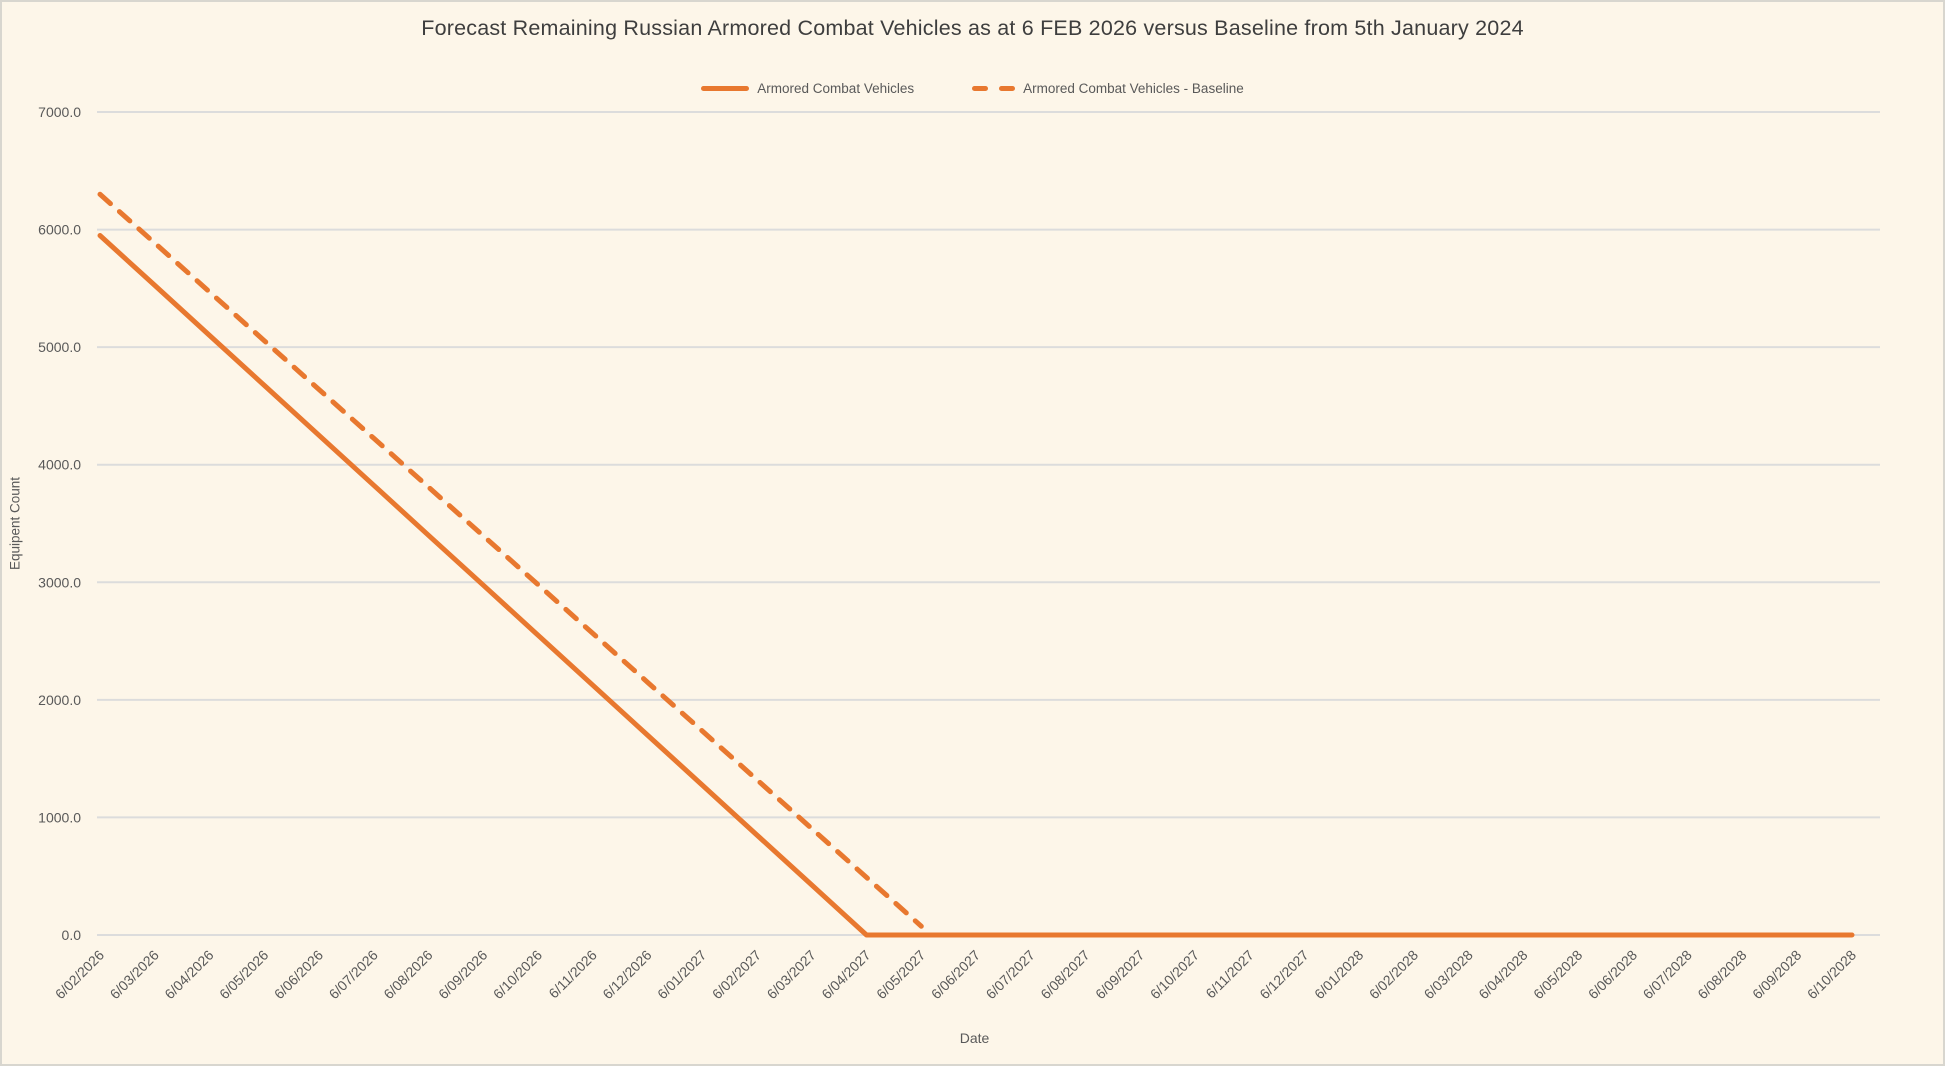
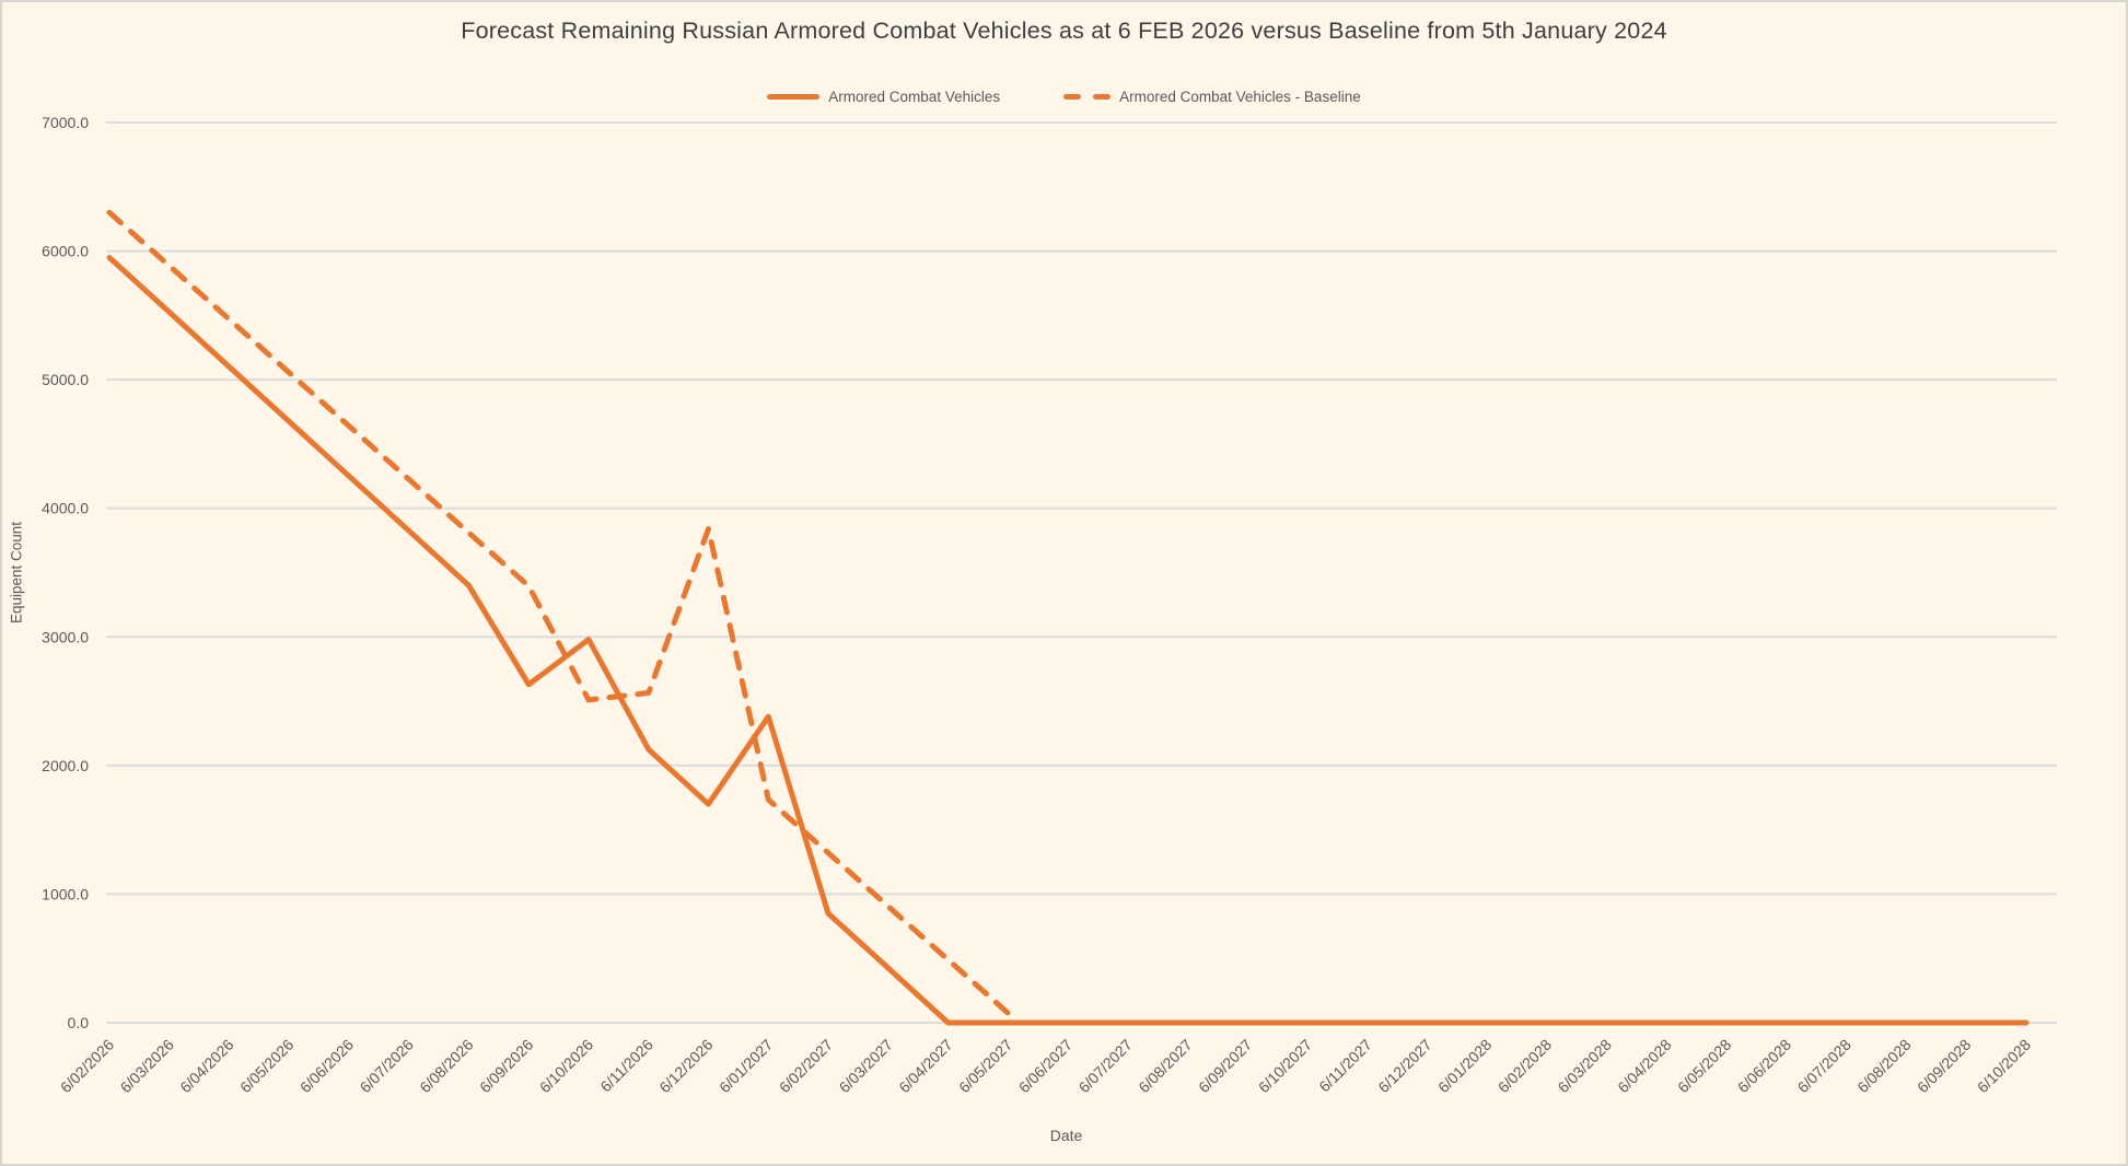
Armored Combat Vehicles/6/09/2026: 2980 -> 2630
Armored Combat Vehicles/6/10/2026: 2550 -> 2980
Armored Combat Vehicles - Baseline/6/10/2026: 2980 -> 2510
Armored Combat Vehicles - Baseline/6/12/2026: 2150 -> 3840
Armored Combat Vehicles/6/01/2027: 1280 -> 2380
